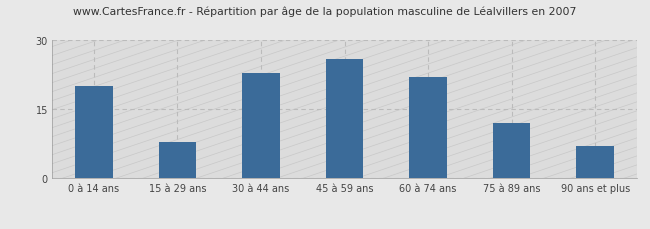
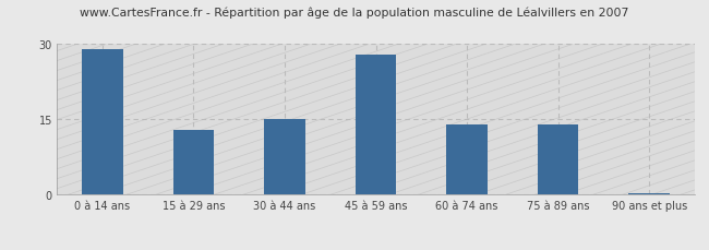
0 à 14 ans: 20.0 -> 29.0
15 à 29 ans: 8.0 -> 13.0
30 à 44 ans: 23.0 -> 15.0
45 à 59 ans: 26.0 -> 28.0
60 à 74 ans: 22.0 -> 14.0
75 à 89 ans: 12.0 -> 14.0
90 ans et plus: 7.0 -> 0.3
